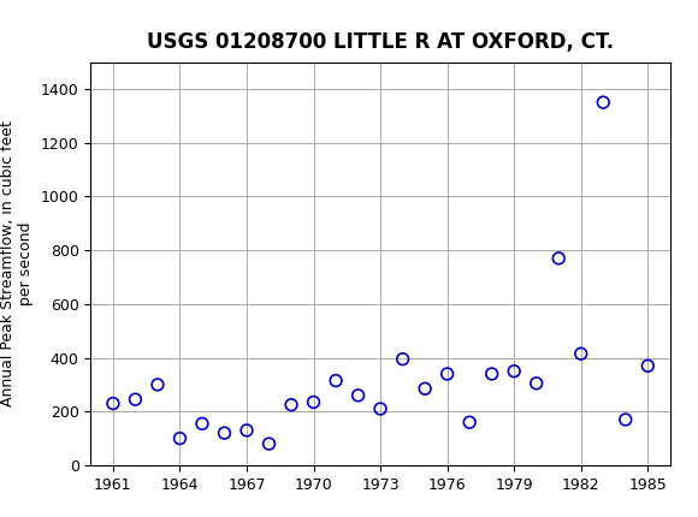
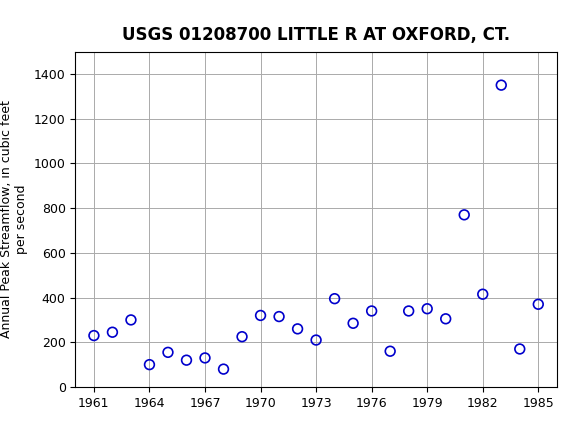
1970: 235 -> 320
